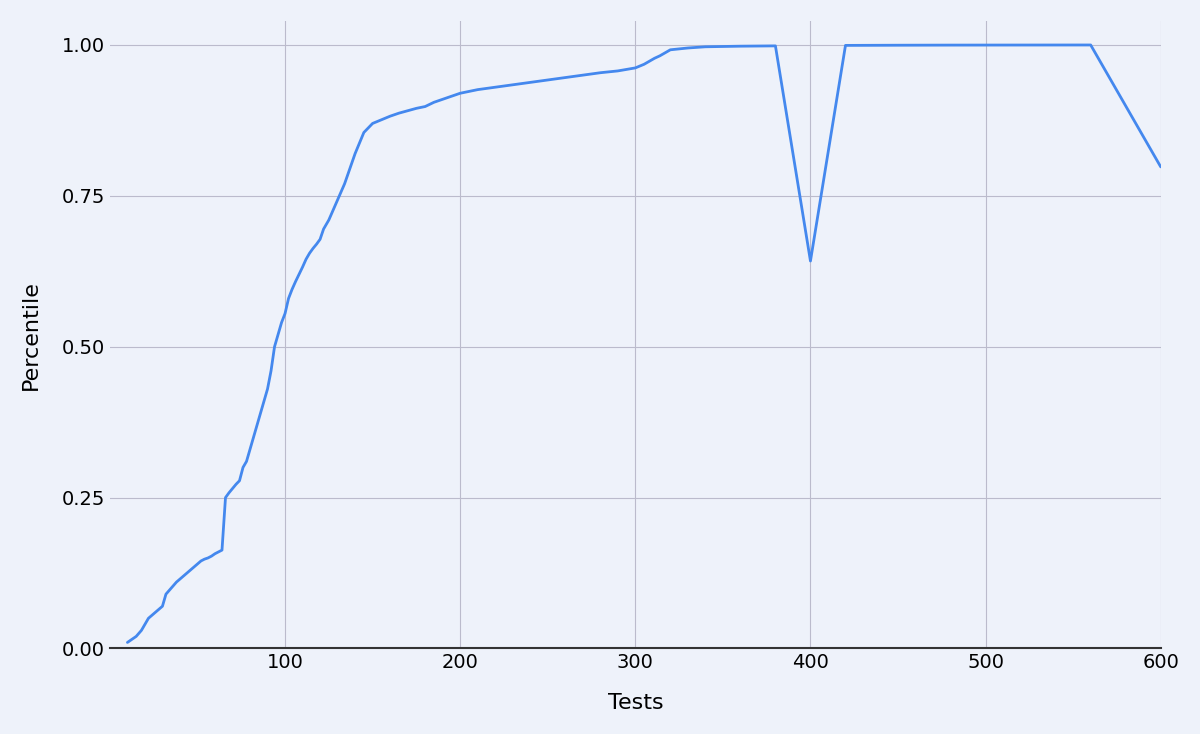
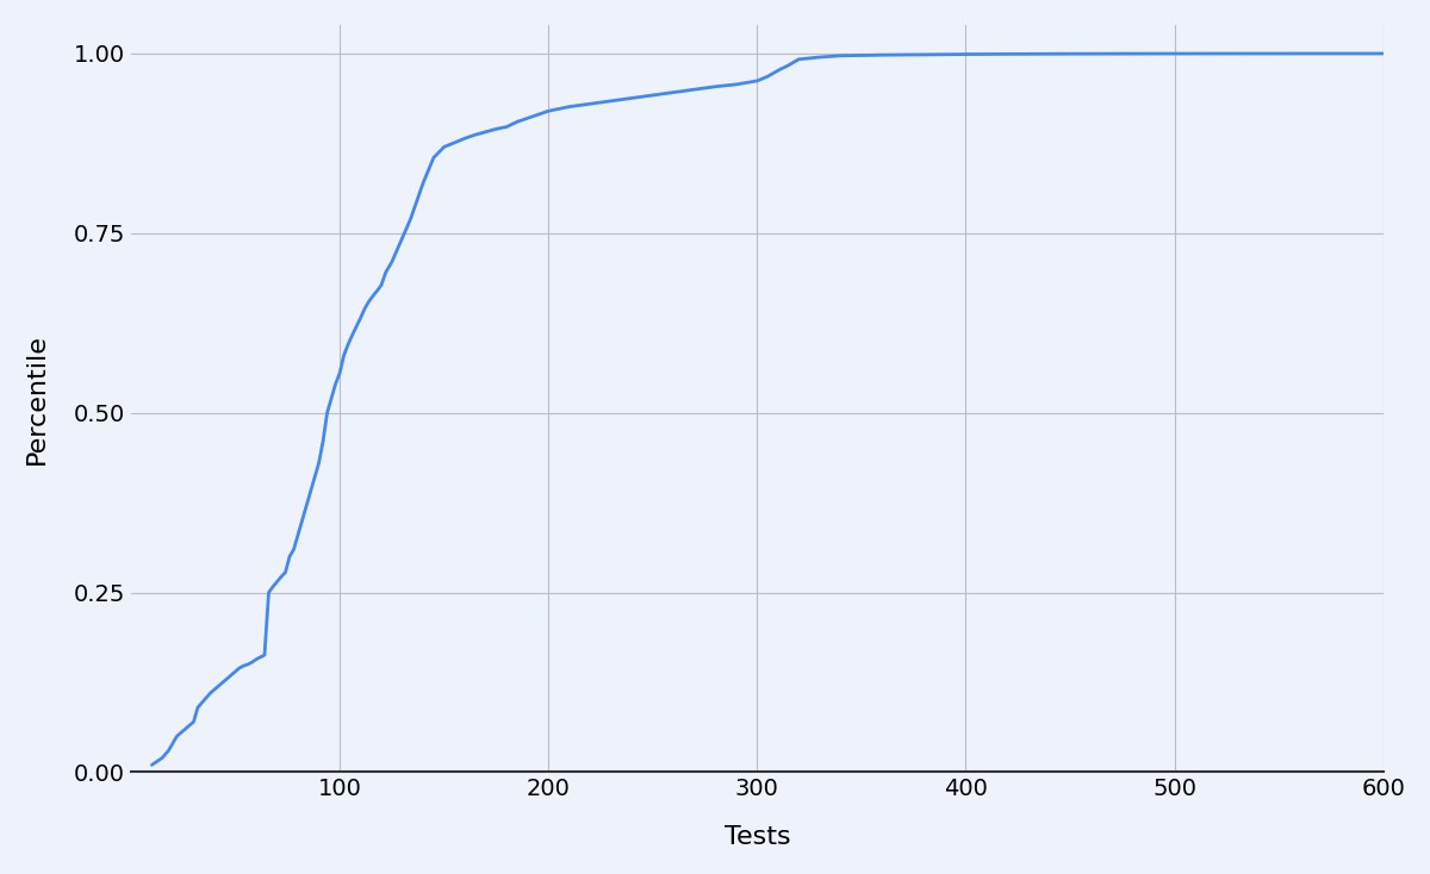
400: 0.642 -> 0.999
600: 0.798 -> 1.000
